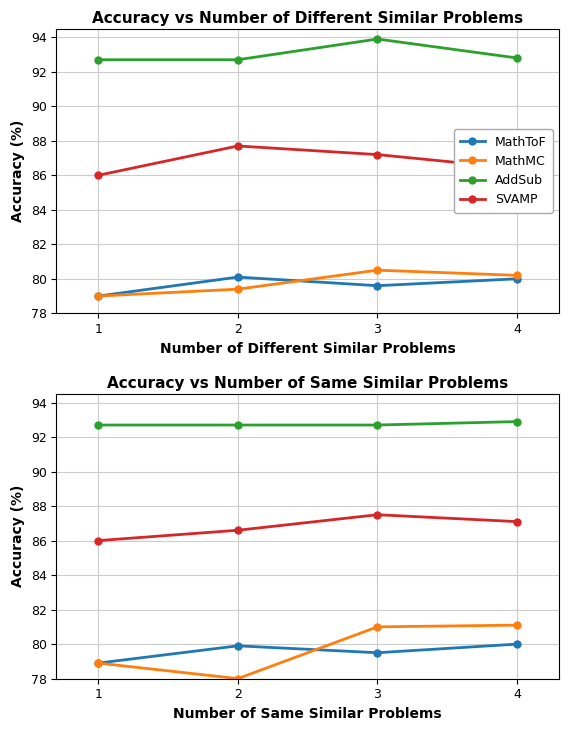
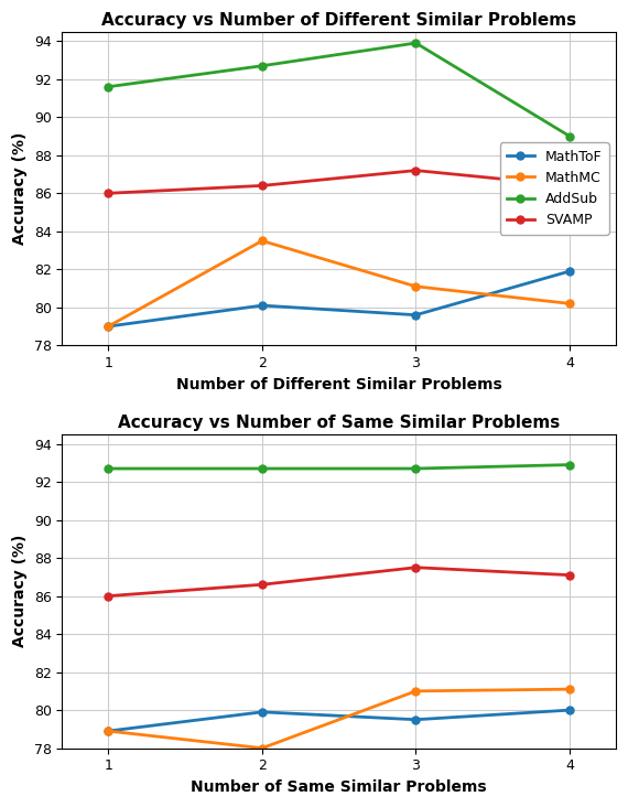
Accuracy vs Number of Different Similar Problems/AddSub/1: 92.7 -> 91.6
Accuracy vs Number of Different Similar Problems/MathMC/2: 79.4 -> 83.5
Accuracy vs Number of Different Similar Problems/SVAMP/2: 87.7 -> 86.4
Accuracy vs Number of Different Similar Problems/MathMC/3: 80.5 -> 81.1
Accuracy vs Number of Different Similar Problems/MathToF/4: 80.0 -> 81.9
Accuracy vs Number of Different Similar Problems/AddSub/4: 92.8 -> 89.0
